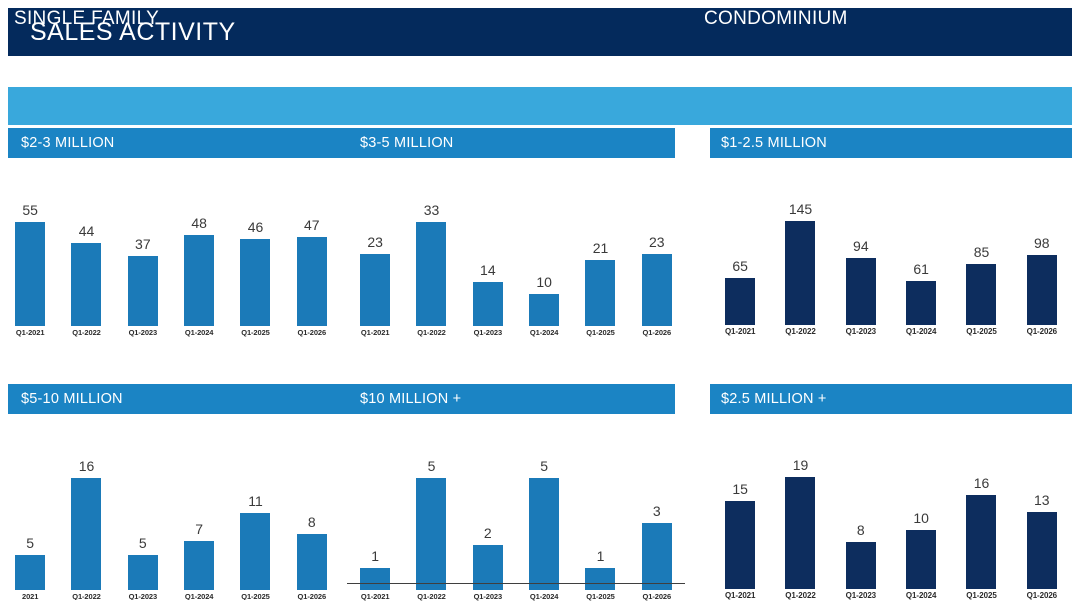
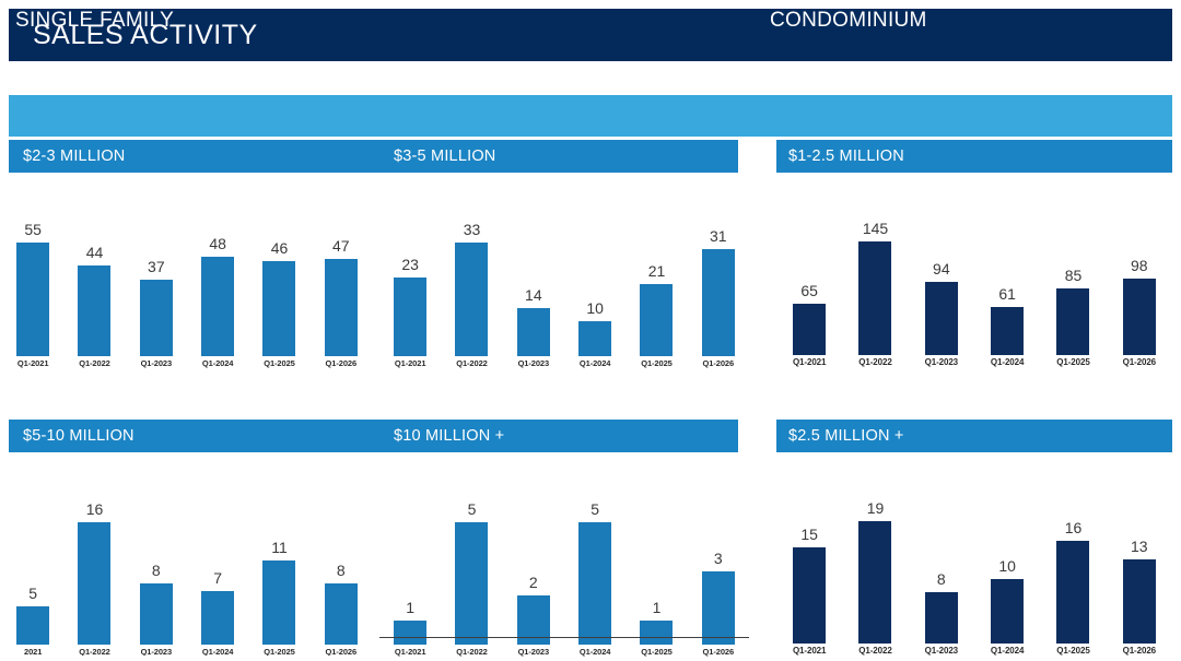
$3-5 MILLION/Q1-2026: 23 -> 31
$5-10 MILLION/Q1-2023: 5 -> 8
